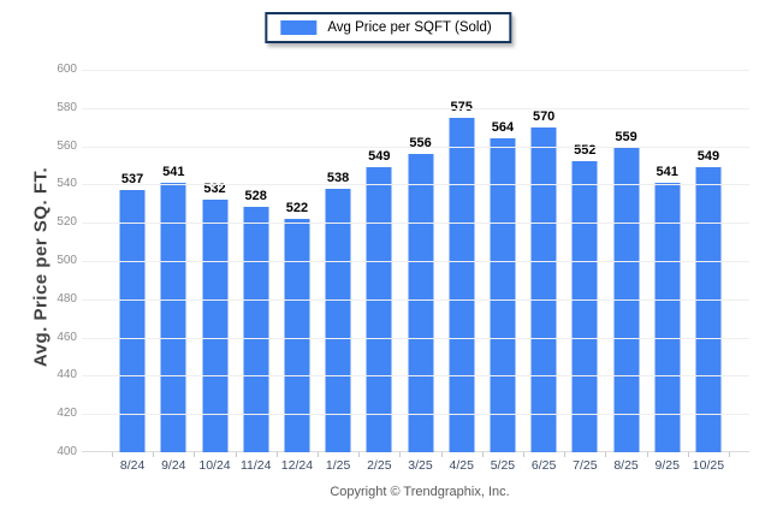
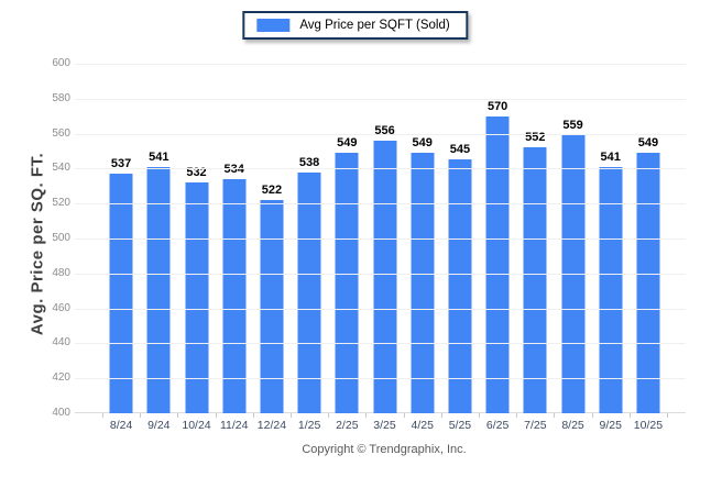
11/24: 528 -> 534
4/25: 575 -> 549
5/25: 564 -> 545
